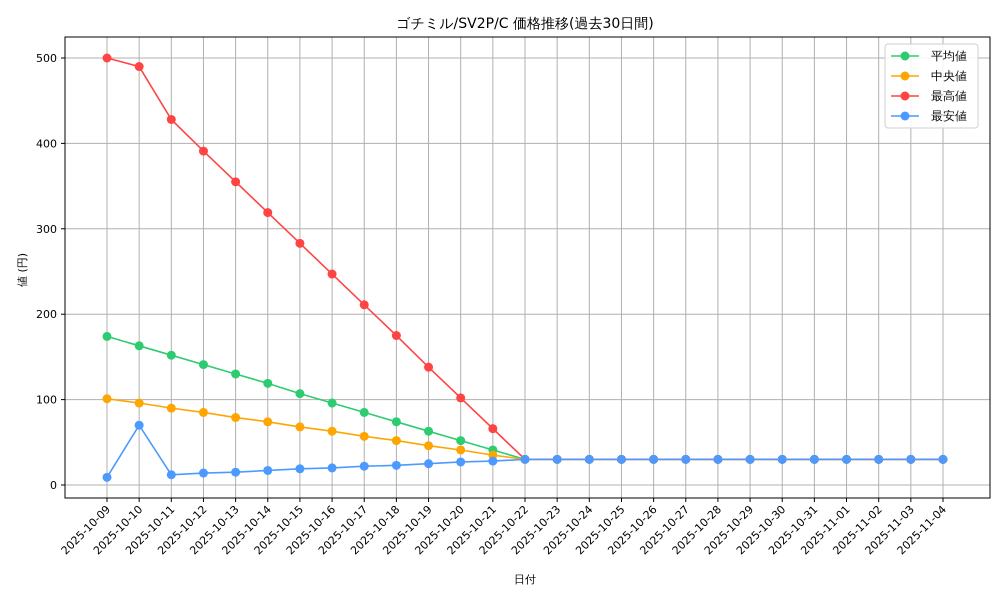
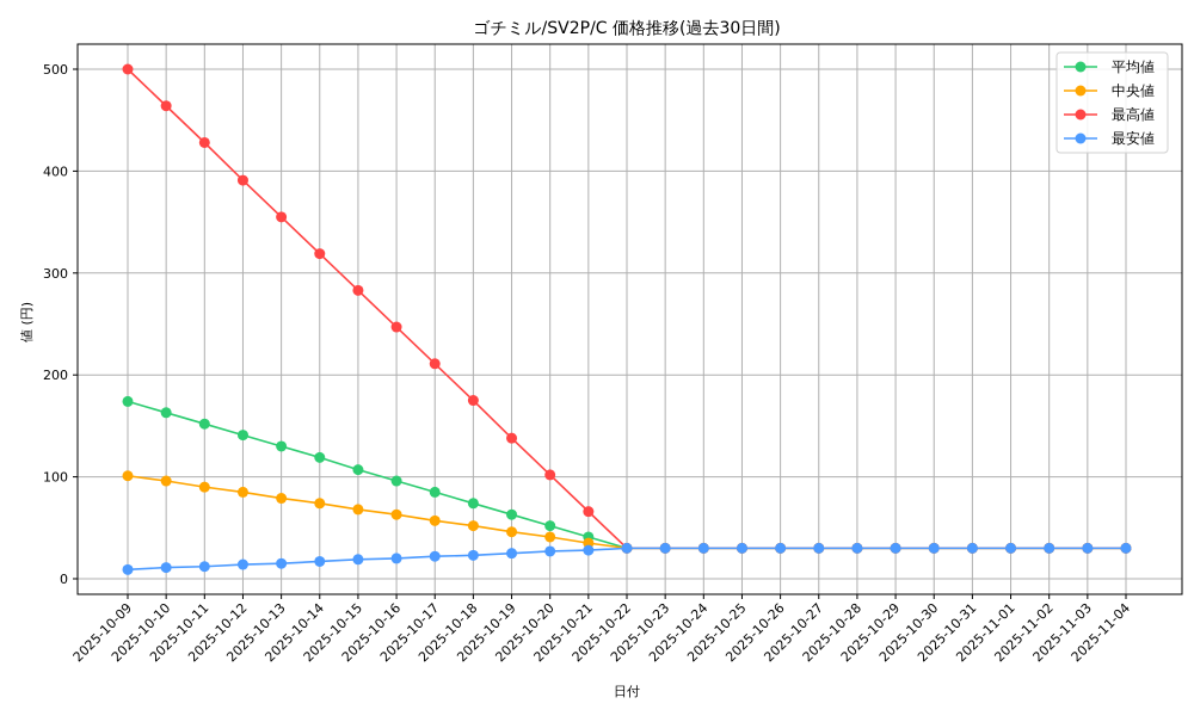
最高値/2025-10-10: 490 -> 460
最安値/2025-10-10: 70 -> 10
